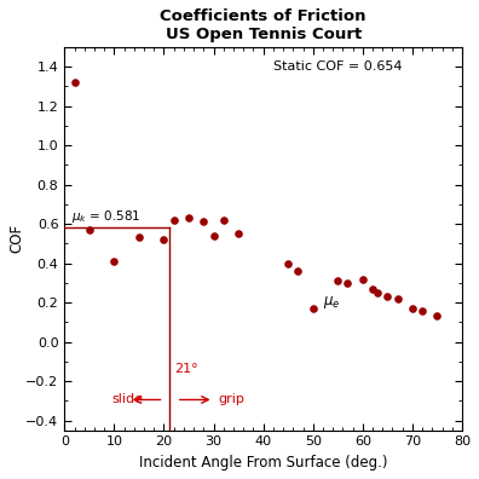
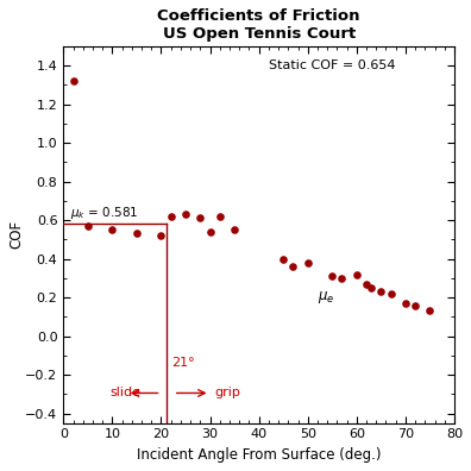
10: 0.41 -> 0.55
50: 0.17 -> 0.38
